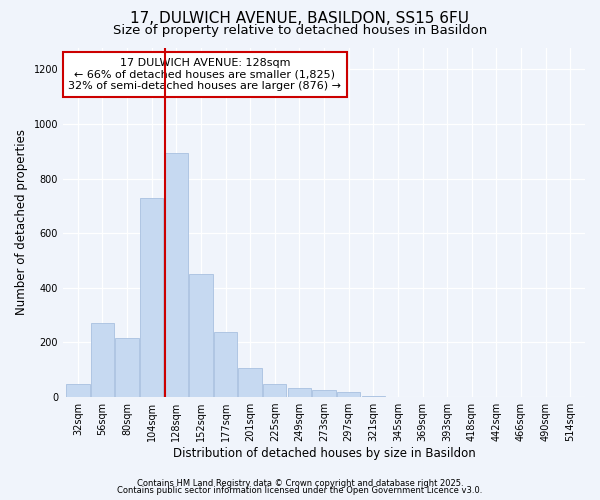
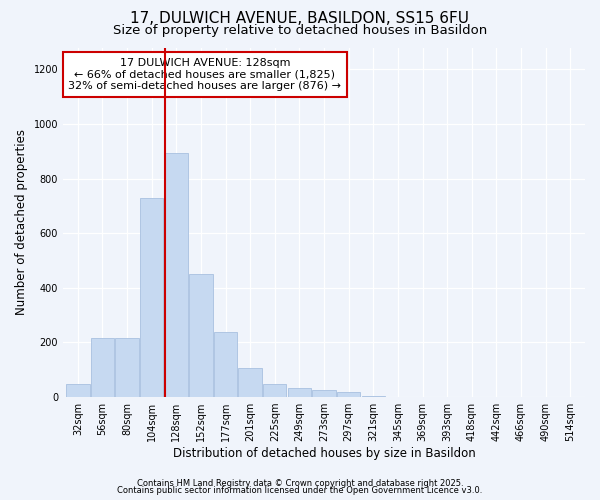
56sqm: 270 -> 215
